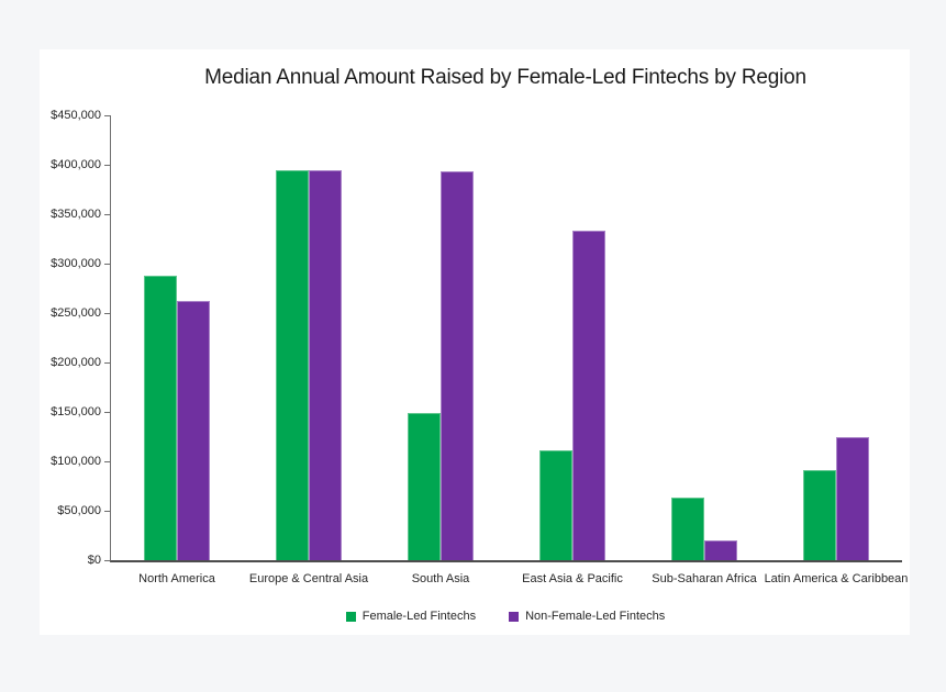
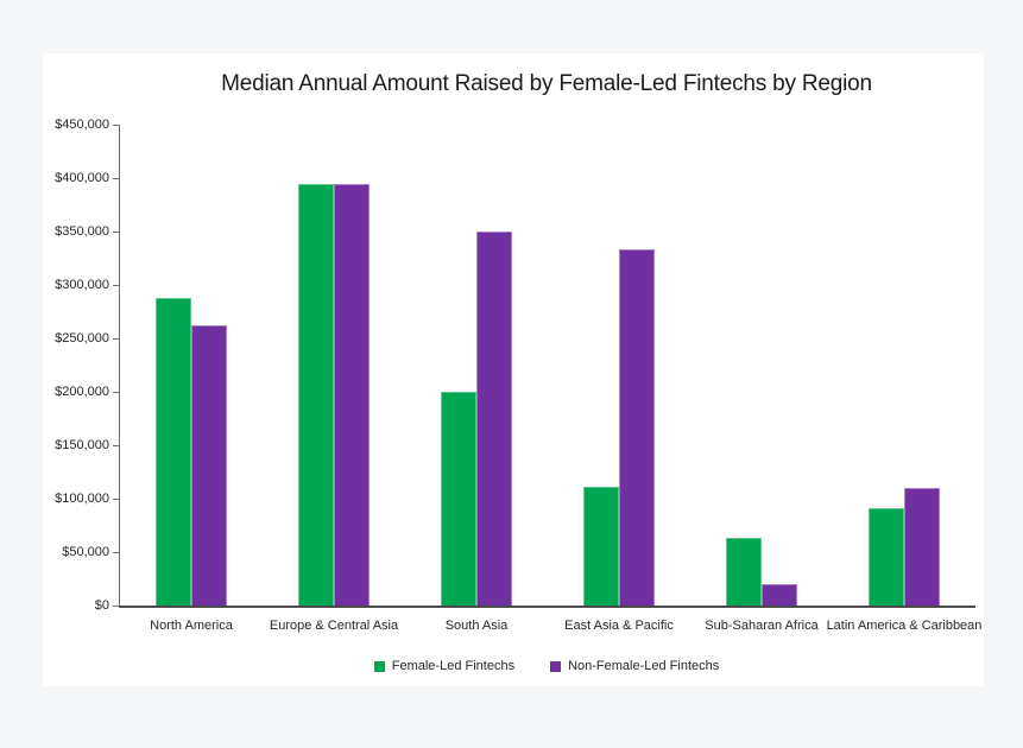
Female-Led Fintechs/South Asia: $150000 -> $200000
Non-Female-Led Fintechs/South Asia: $390000 -> $350000
Non-Female-Led Fintechs/Latin America & Caribbean: $120000 -> $110000
